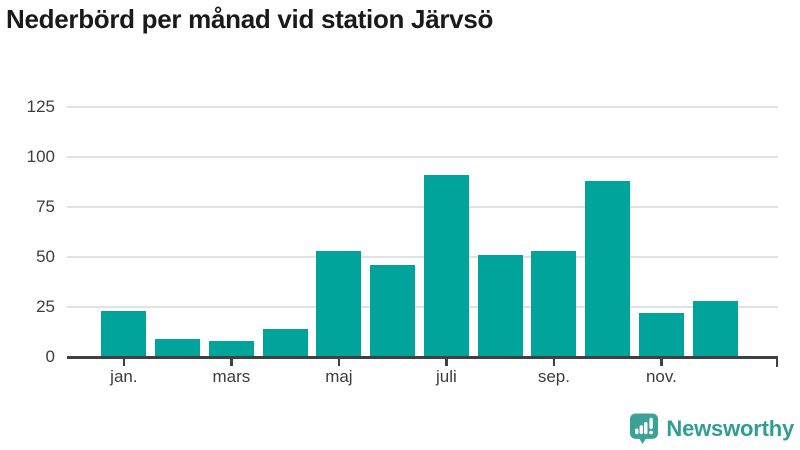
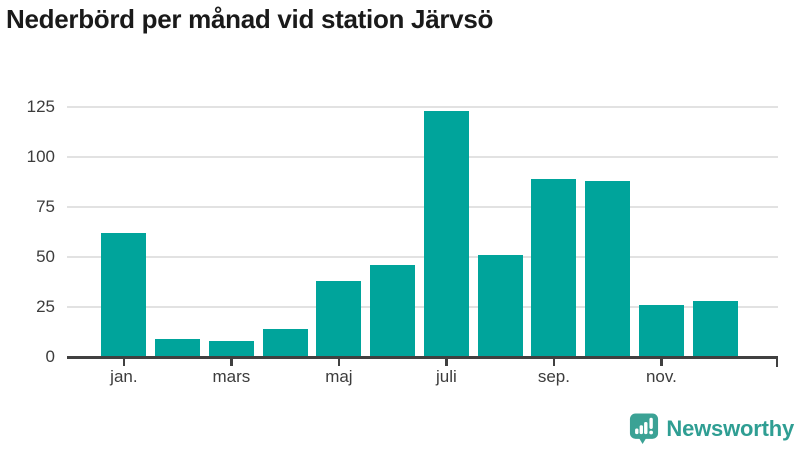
jan.: 23 -> 62
maj: 53 -> 38
juli: 91 -> 123
sep.: 53 -> 89
nov.: 22 -> 26
